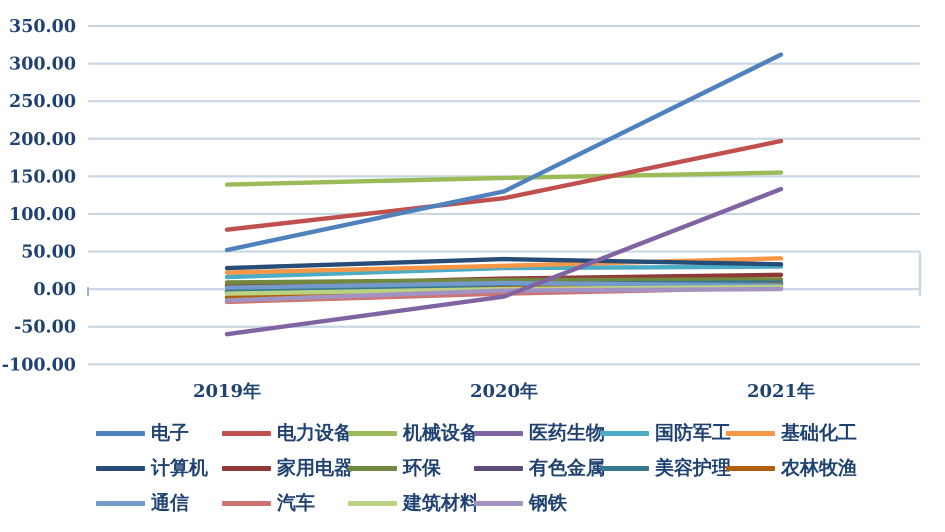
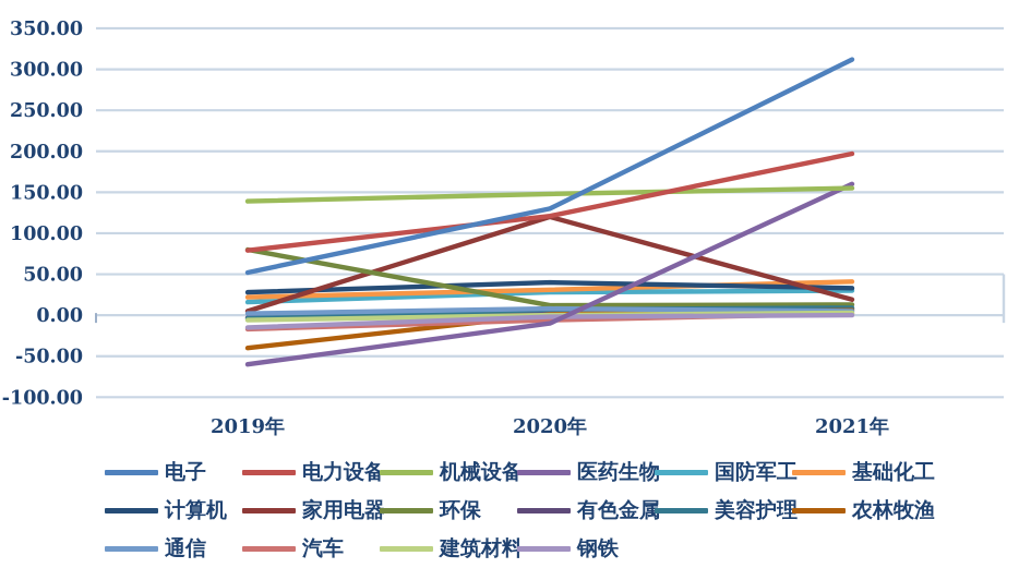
环保/2019年: 10 -> 80
农林牧渔/2019年: -10 -> -40
家用电器/2020年: 10 -> 120
医药生物/2021年: 130 -> 160
